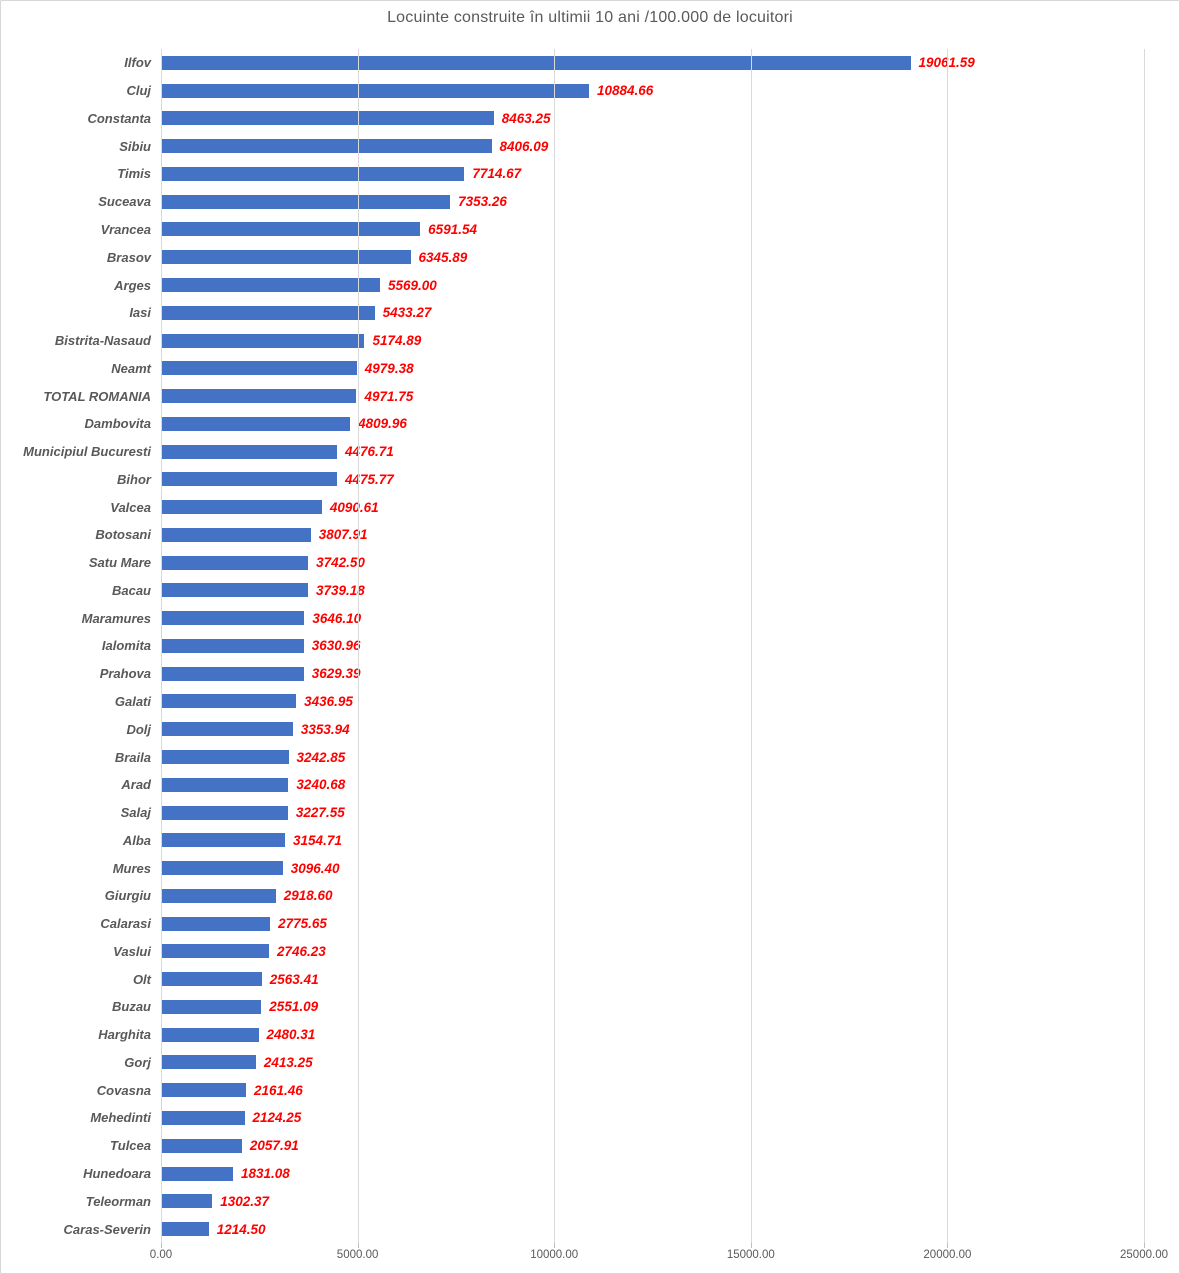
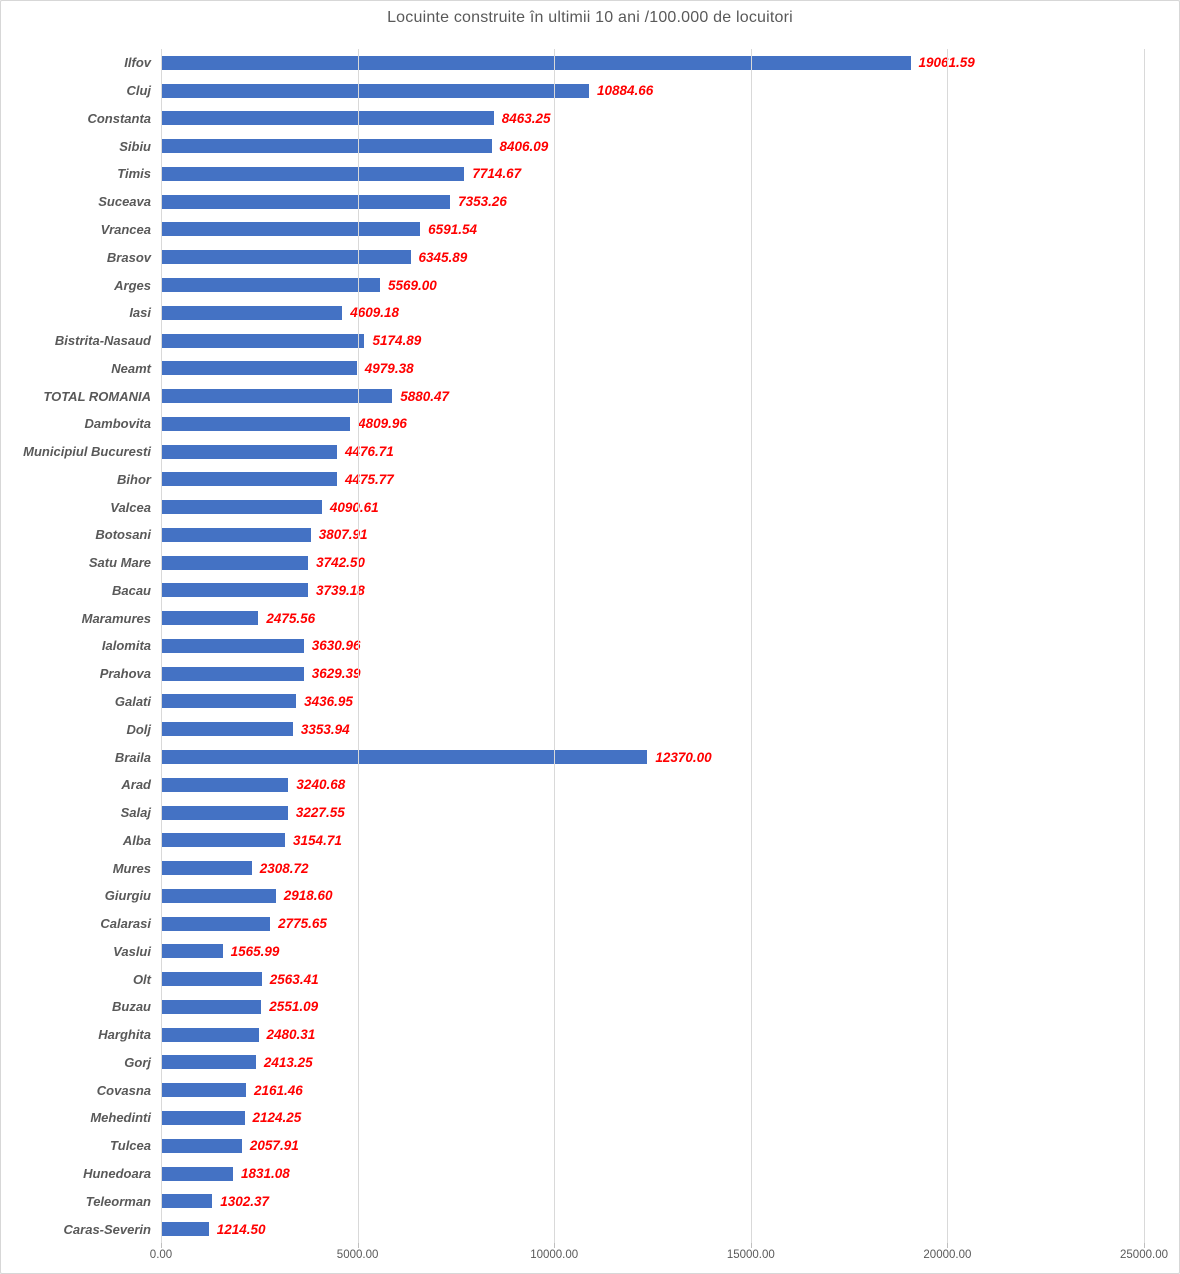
Iasi: 5433.27 -> 4609.18
TOTAL ROMANIA: 4971.75 -> 5880.47
Maramures: 3646.10 -> 2475.56
Braila: 3242.85 -> 12370.00
Mures: 3096.40 -> 2308.72
Vaslui: 2746.23 -> 1565.99
